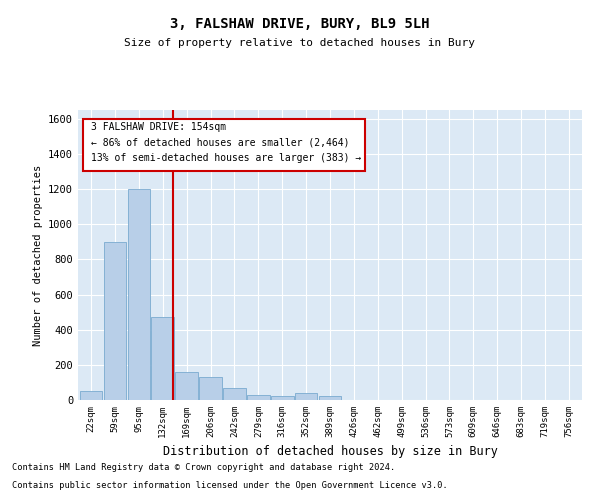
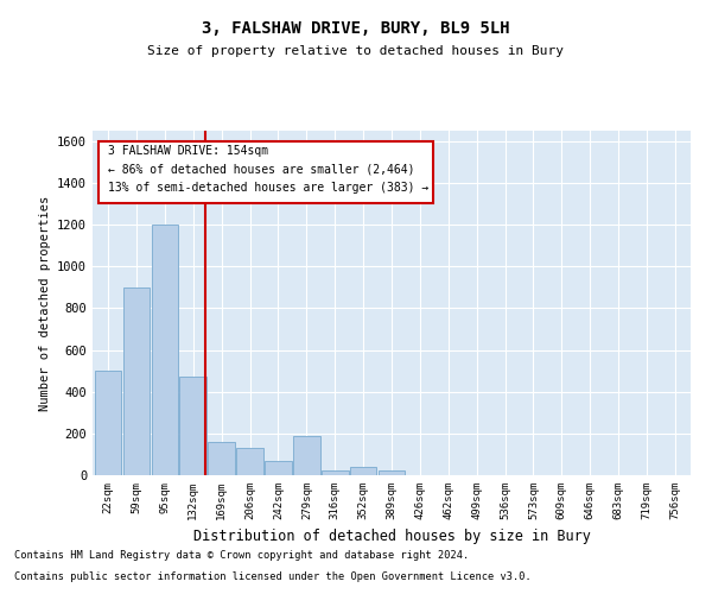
22sqm: 50 -> 500
279sqm: 30 -> 190
